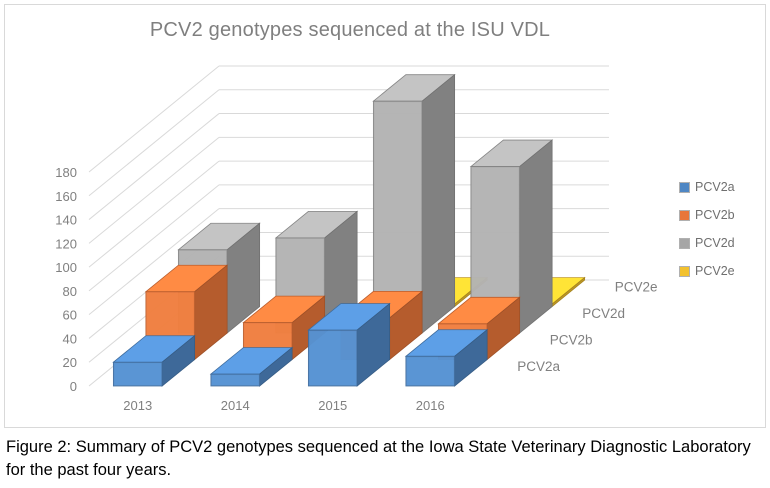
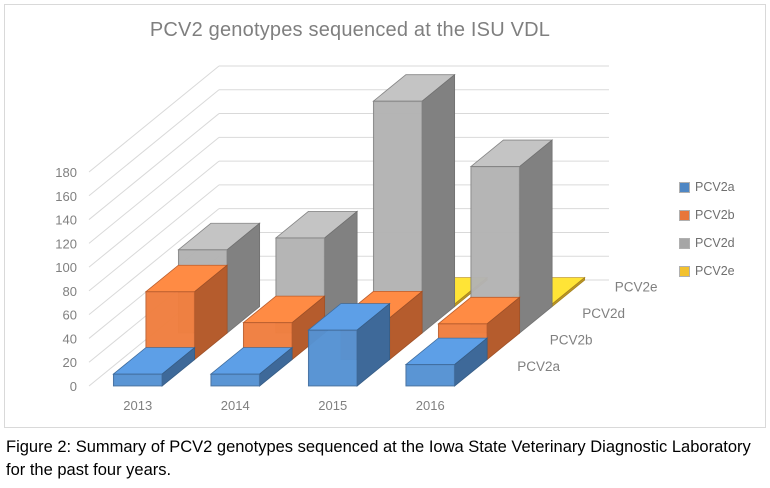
PCV2a/2013: 20 -> 10
PCV2a/2016: 25 -> 18
